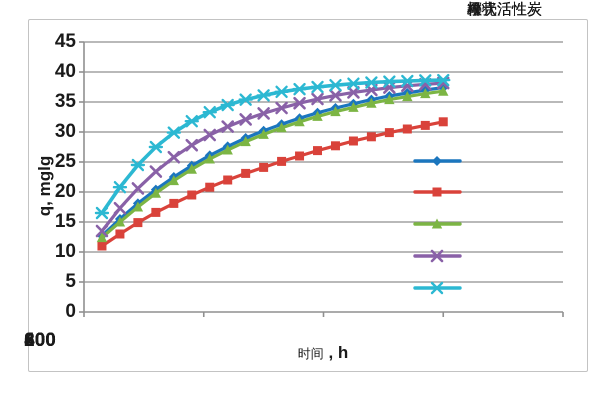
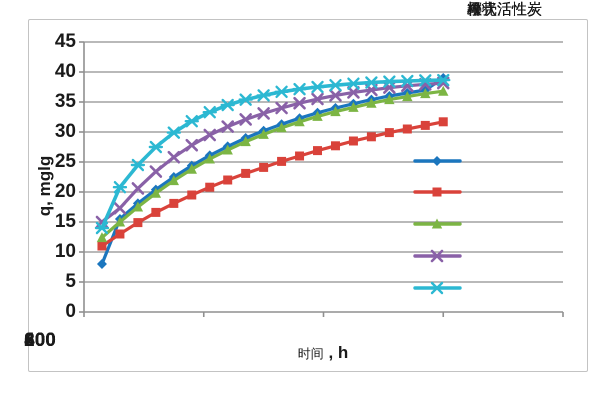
粒状活性炭/30: 13 -> 8
粉状活性炭/30: 14 -> 15
柱状活性炭/30: 16 -> 14
粒状活性炭/600: 37 -> 39
